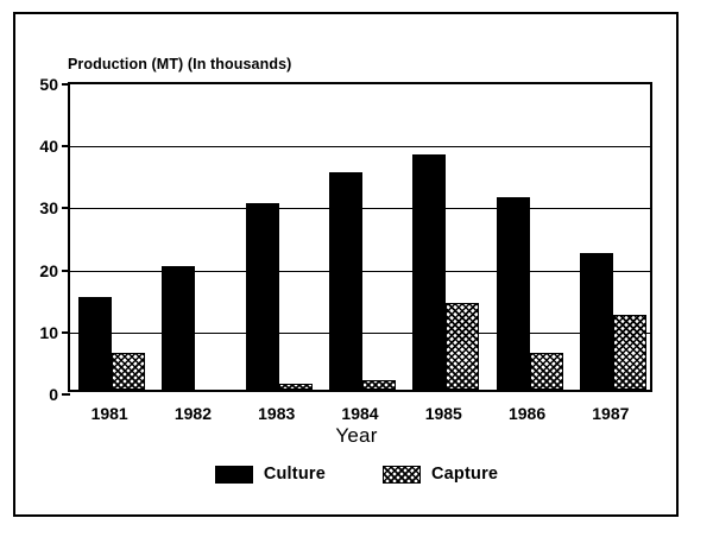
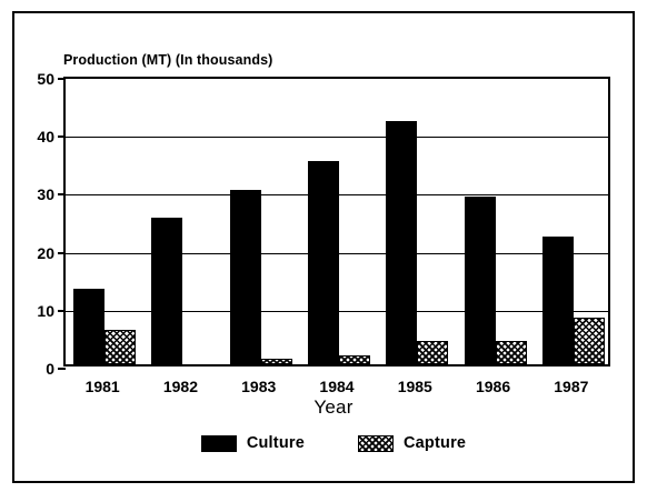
Culture/1981: 15 -> 13
Culture/1982: 20 -> 25
Culture/1985: 38 -> 42
Capture/1985: 14 -> 4
Culture/1986: 31 -> 29
Capture/1986: 6 -> 4
Capture/1987: 12 -> 8
